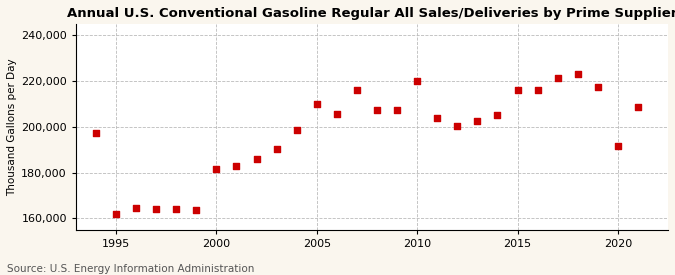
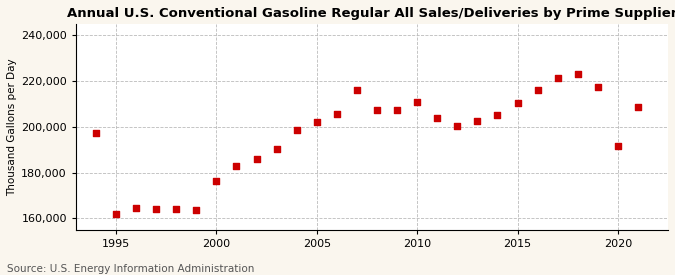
2000: 181,500 -> 176,500
2005: 210,000 -> 202,000
2010: 220,000 -> 211,000
2015: 216,000 -> 210,500
